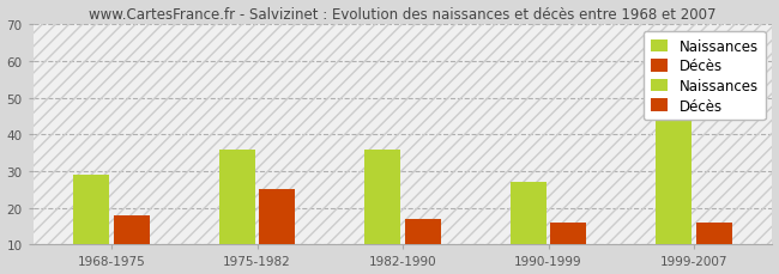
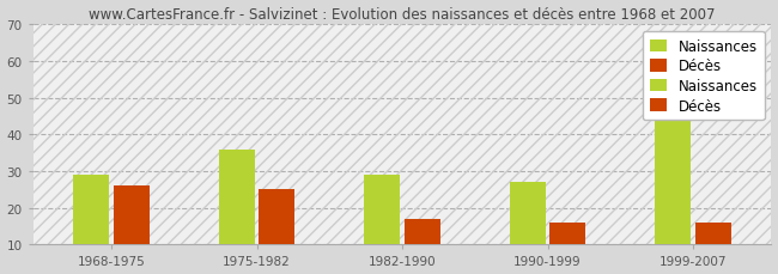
Décès/1968-1975: 18 -> 26
Naissances/1982-1990: 36 -> 29
